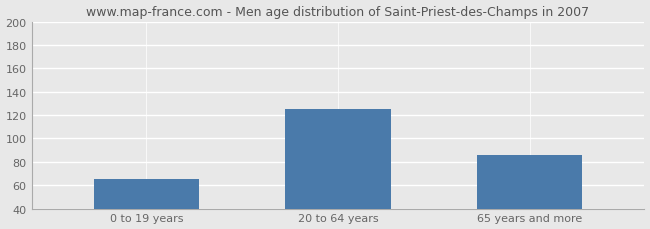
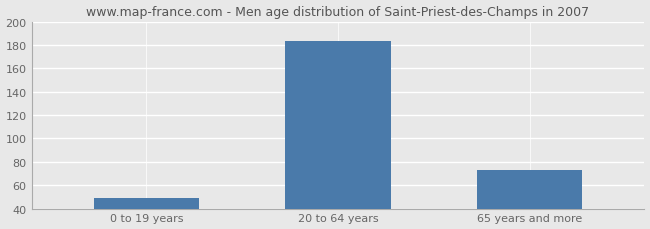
0 to 19 years: 65 -> 49
20 to 64 years: 125 -> 183
65 years and more: 86 -> 73
